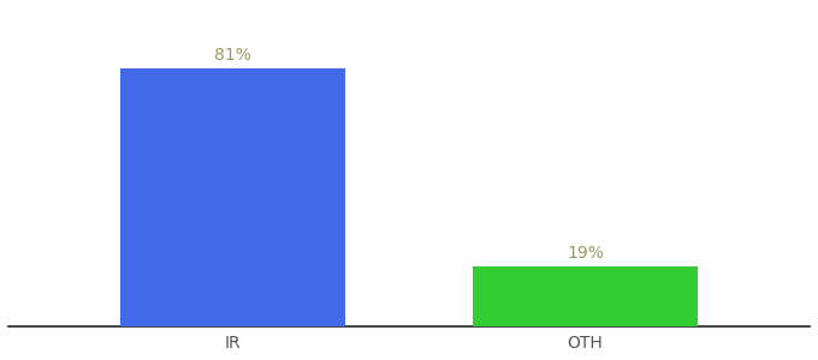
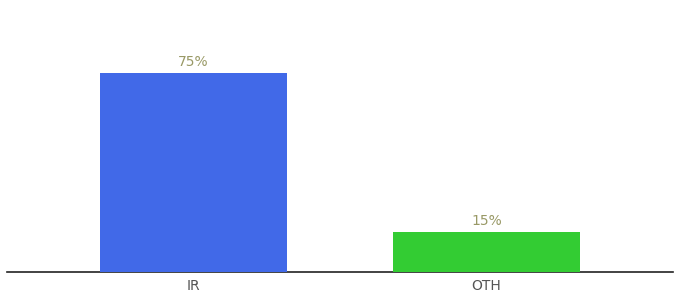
IR: 81% -> 75%
OTH: 19% -> 15%
